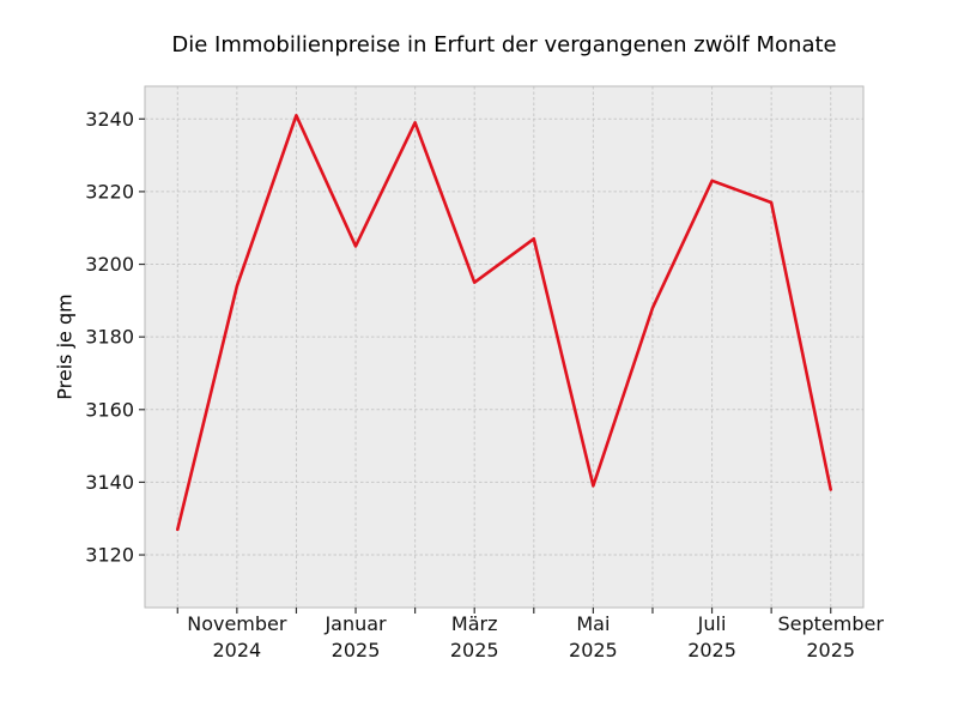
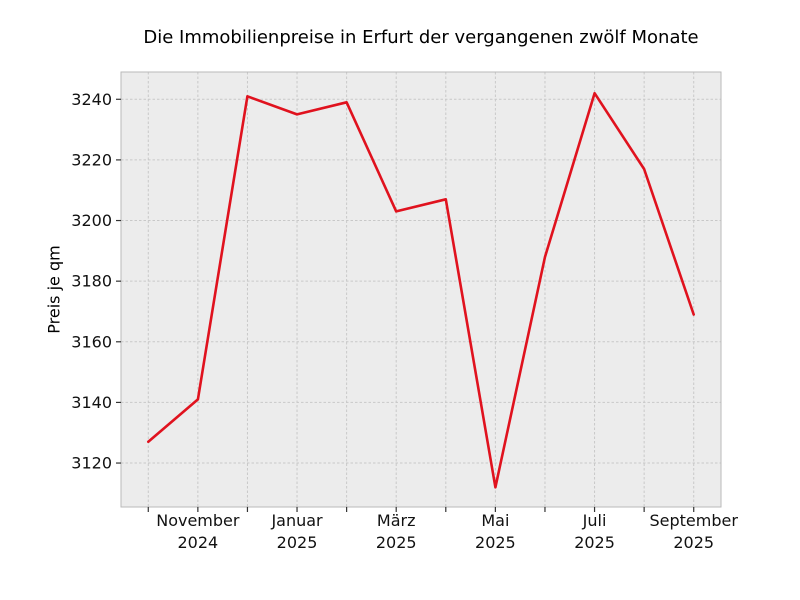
November 2024: 3194 -> 3141
Januar 2025: 3205 -> 3235
März 2025: 3195 -> 3203
Mai 2025: 3139 -> 3112
Juli 2025: 3223 -> 3242
September 2025: 3138 -> 3169
